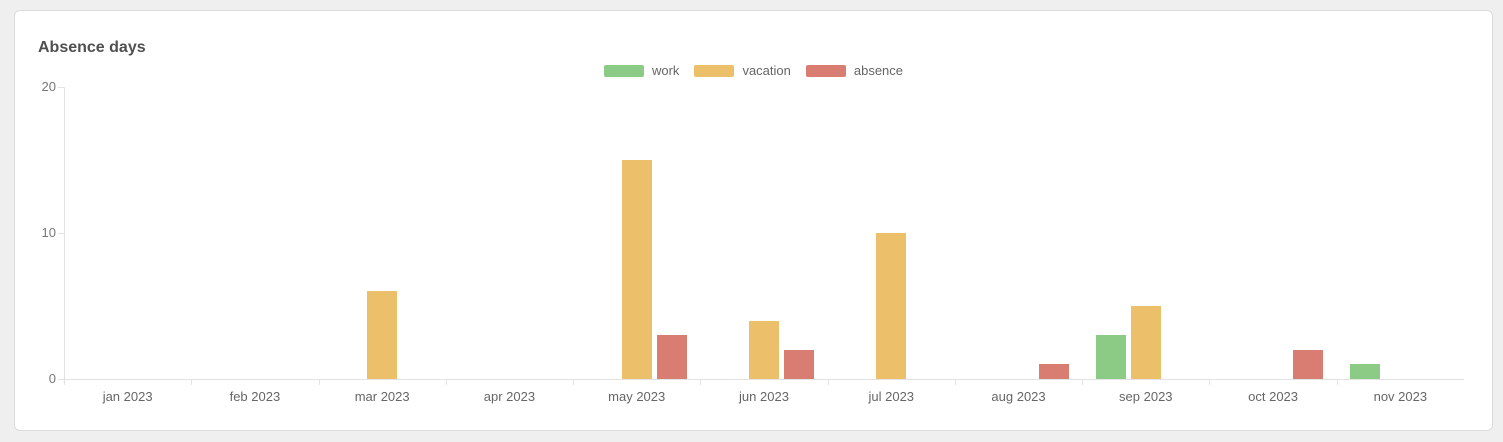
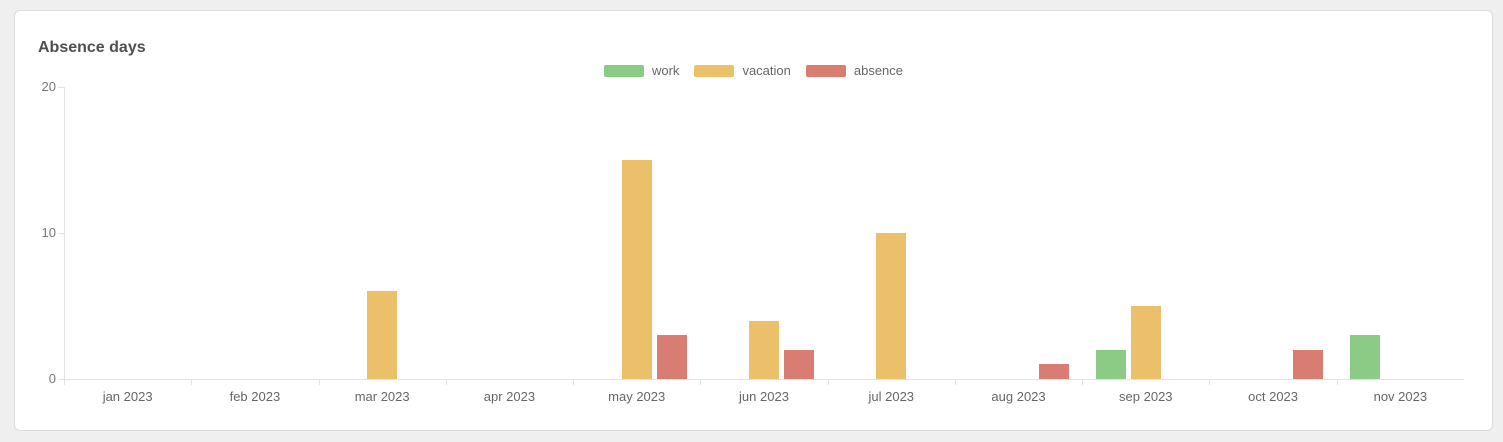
work/sep 2023: 3 -> 2
work/nov 2023: 1 -> 3
